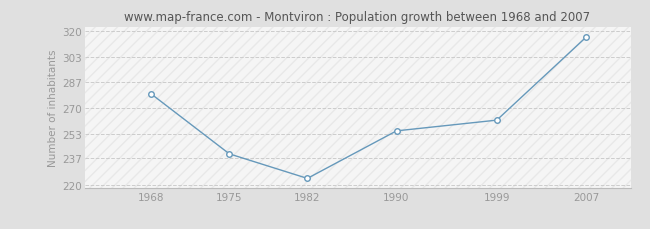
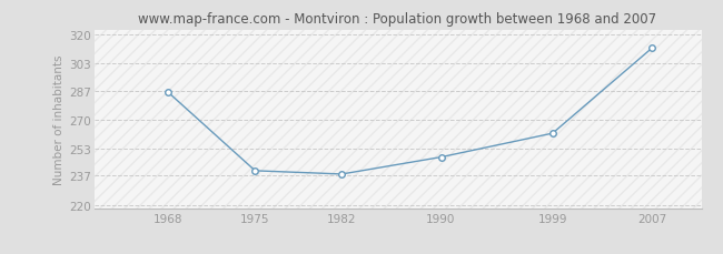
1968: 279 -> 286
1982: 224 -> 238
1990: 255 -> 248
2007: 316 -> 312
